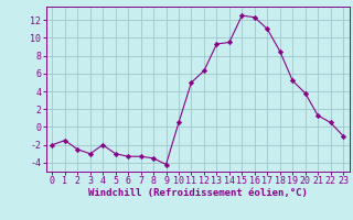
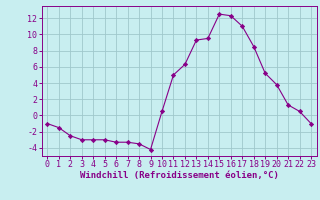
0: -2.0 -> -1.0
4: -2.0 -> -3.0
